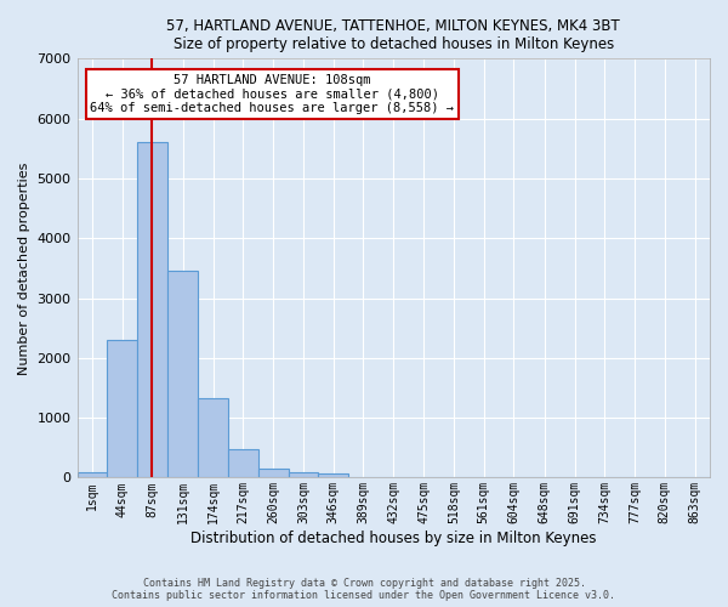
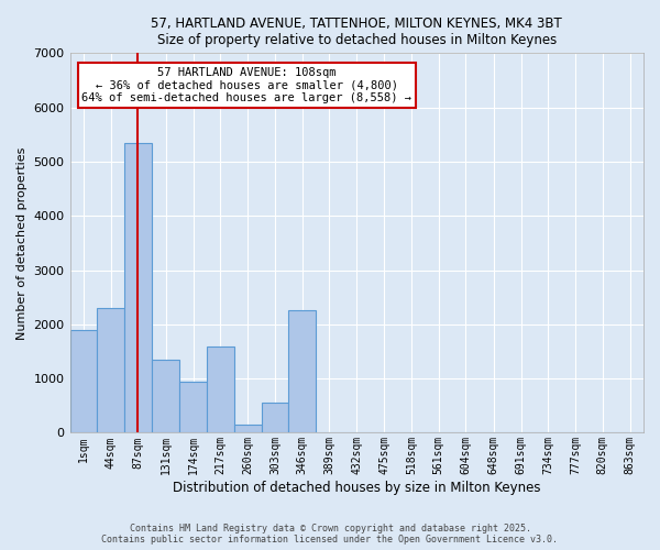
1sqm: 80 -> 1900
87sqm: 5600 -> 5350
131sqm: 3450 -> 1350
174sqm: 1320 -> 950
217sqm: 480 -> 1600
303sqm: 80 -> 550
346sqm: 60 -> 2250
